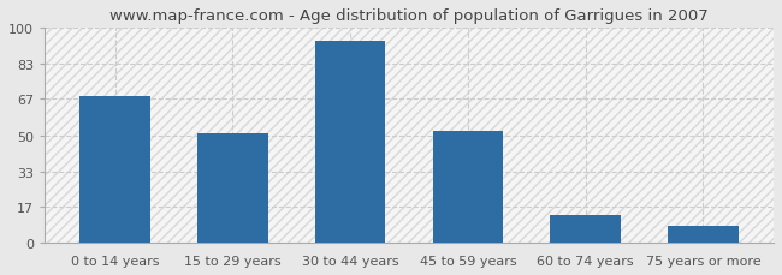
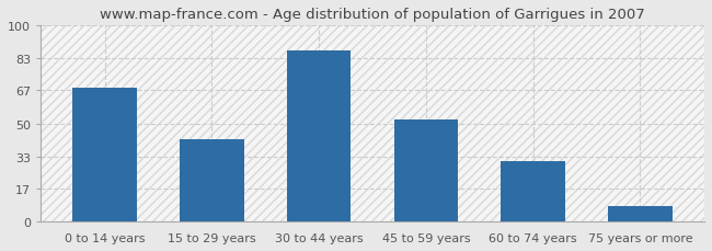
15 to 29 years: 51 -> 42
30 to 44 years: 94 -> 87
60 to 74 years: 13 -> 31
